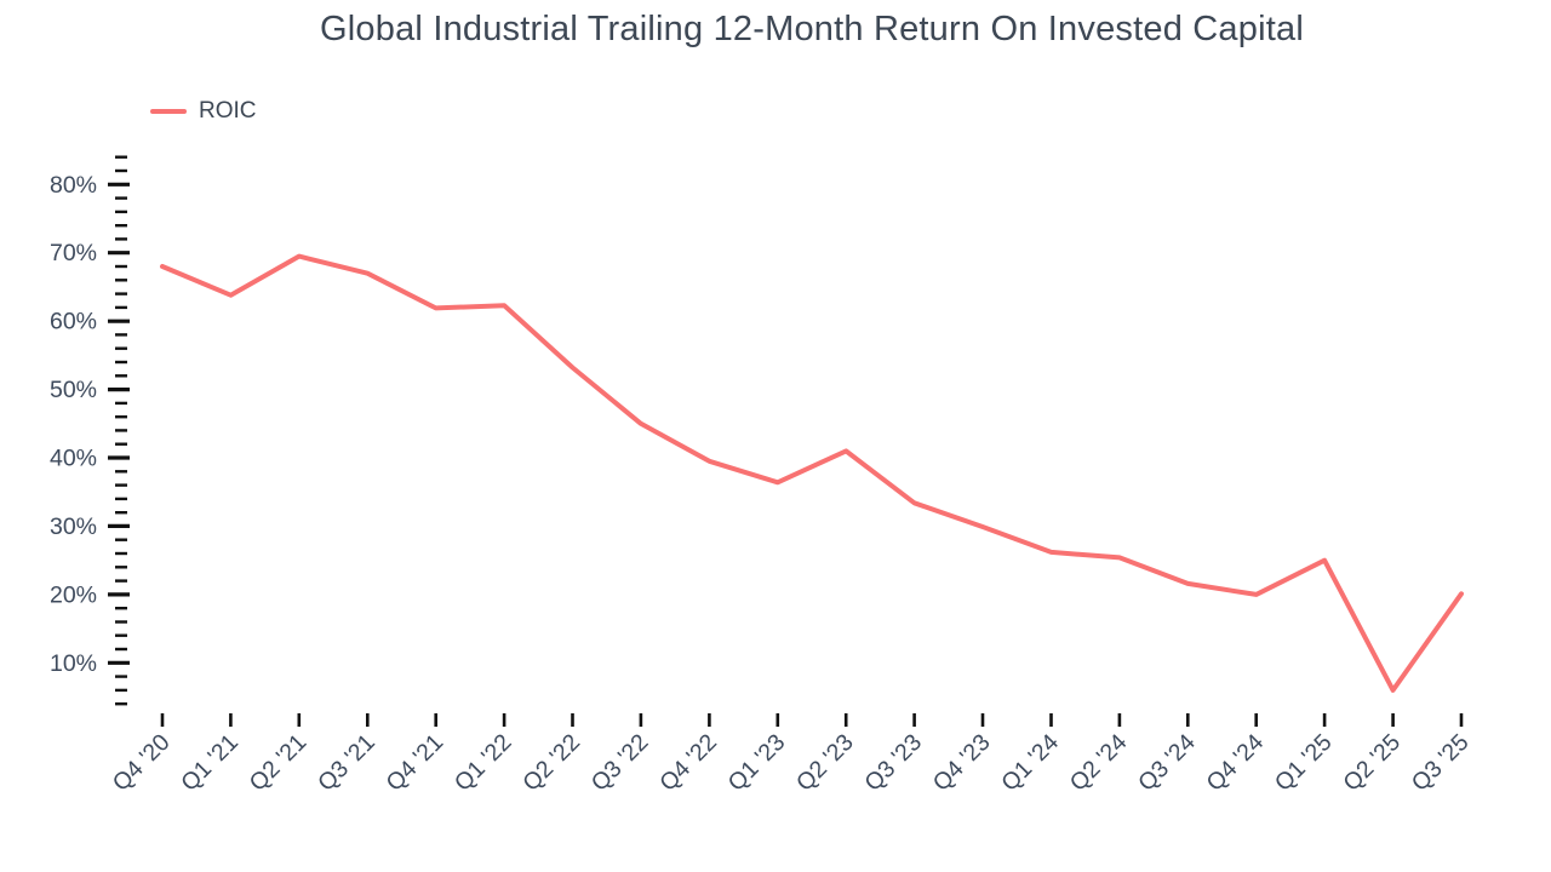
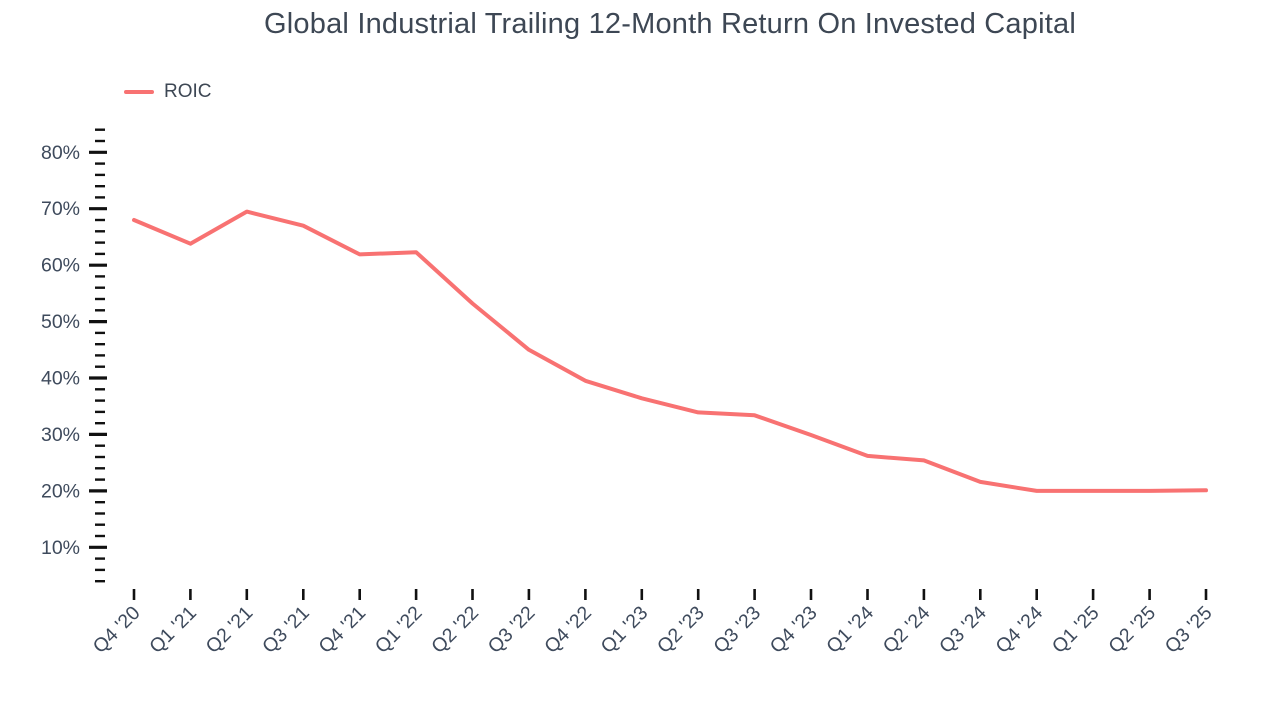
Q2 '23: 41% -> 34%
Q1 '25: 25% -> 20%
Q2 '25: 6% -> 20%
